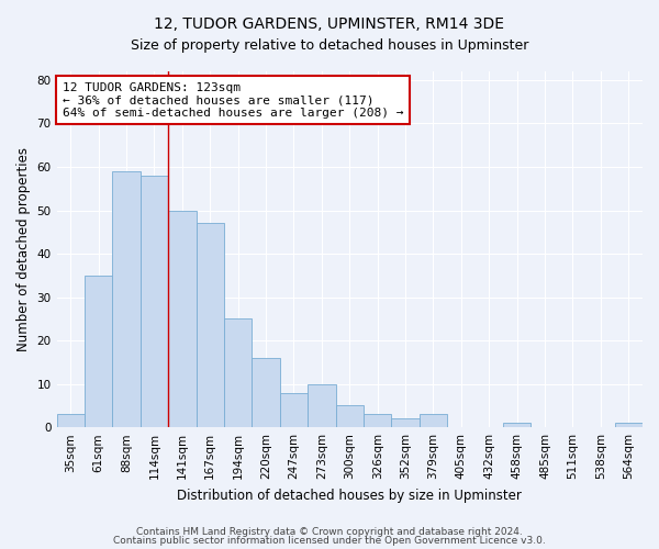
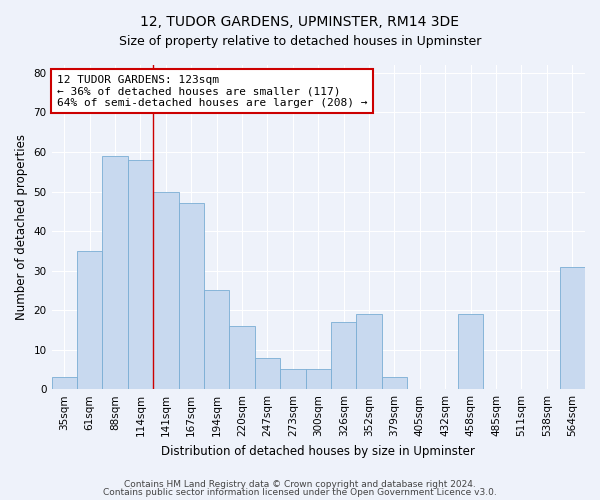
273sqm: 10 -> 5
326sqm: 3 -> 17
352sqm: 2 -> 19
458sqm: 1 -> 19
564sqm: 1 -> 31
